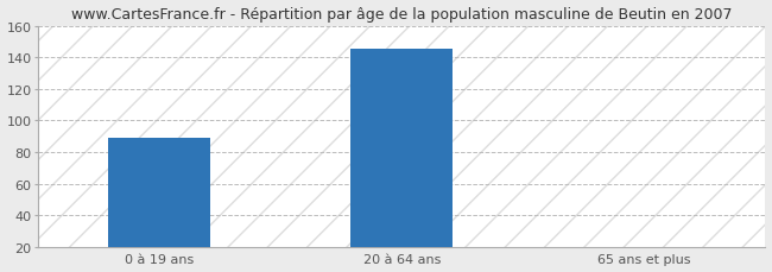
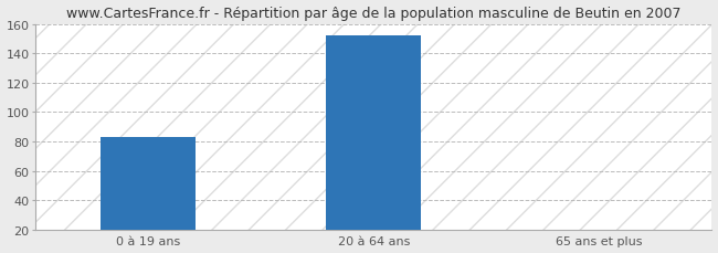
0 à 19 ans: 89 -> 83
20 à 64 ans: 145 -> 152
